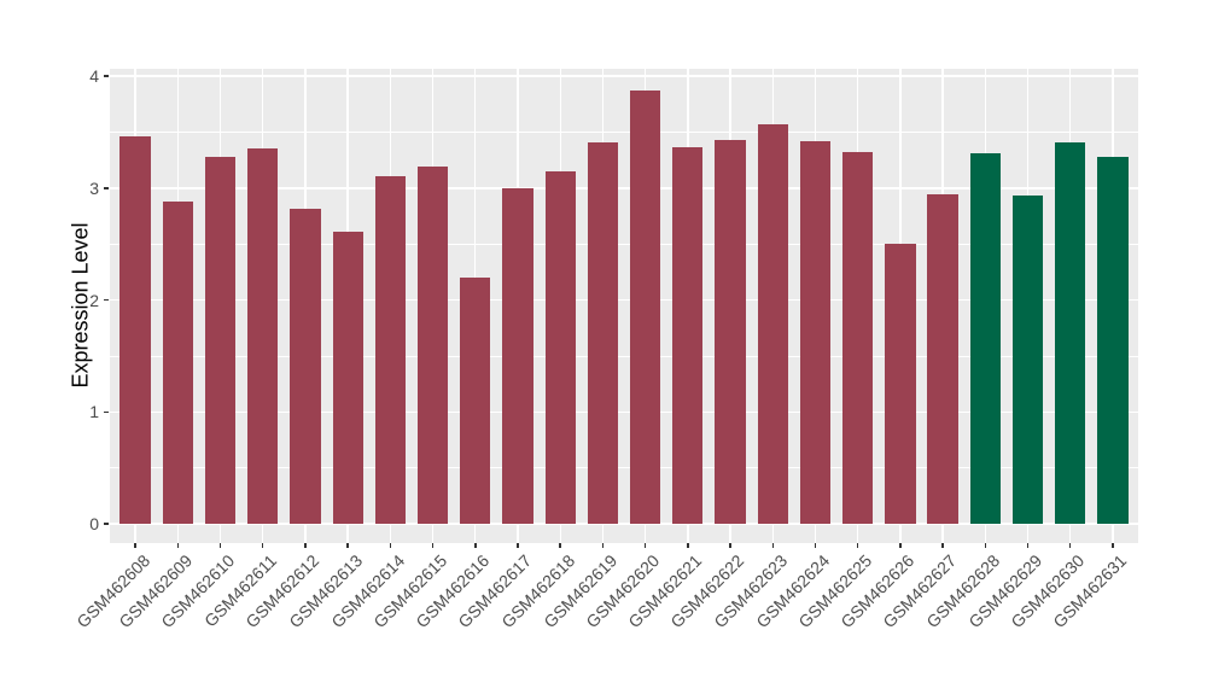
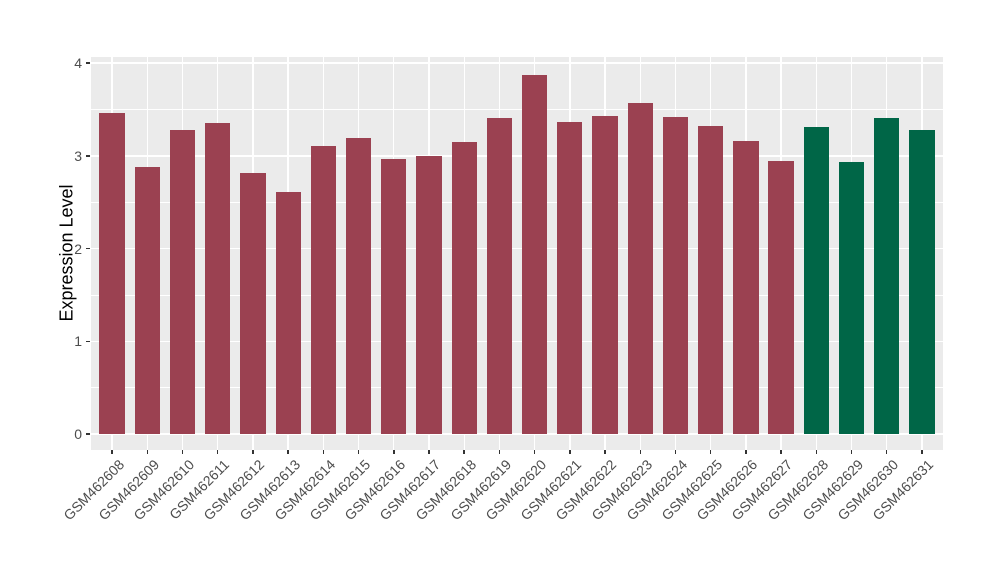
GSM462616: 2.2 -> 3.0
GSM462626: 2.5 -> 3.2
